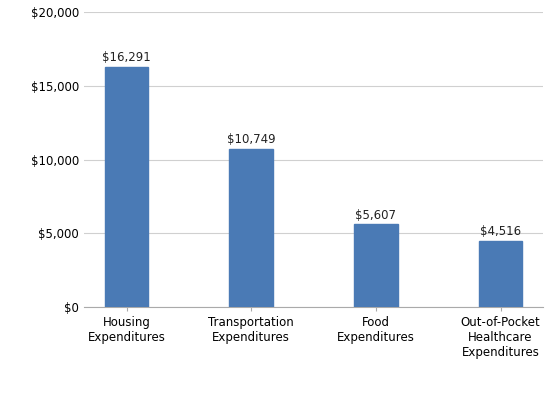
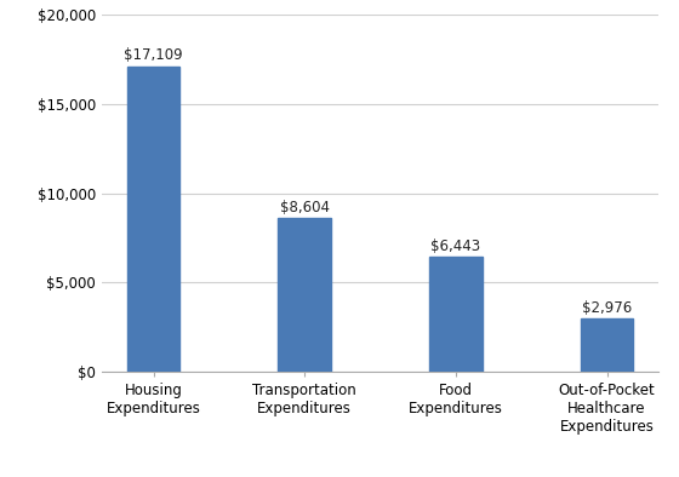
Housing Expenditures: $16,291 -> $17,109
Transportation Expenditures: $10,749 -> $8,604
Food Expenditures: $5,607 -> $6,443
Out-of-Pocket Healthcare Expenditures: $4,516 -> $2,976
